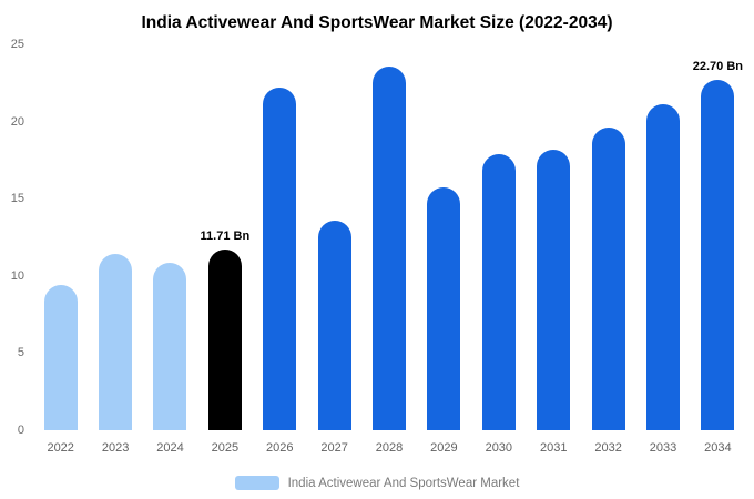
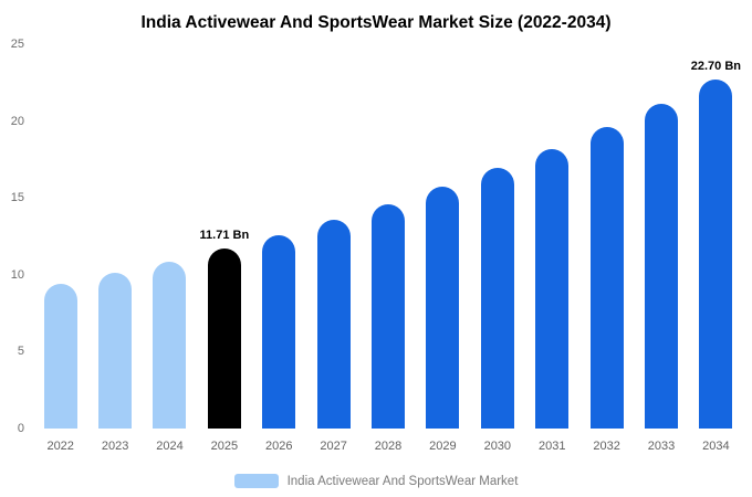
2023: 11.4 -> 10.1
2026: 22.2 -> 12.6
2028: 23.6 -> 14.6
2030: 17.9 -> 16.9
